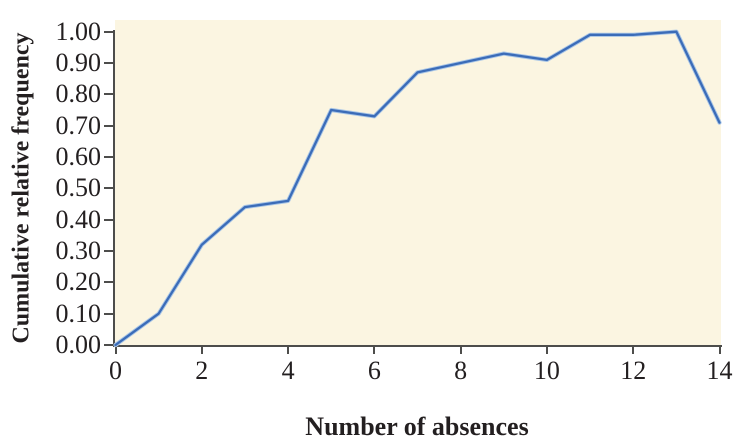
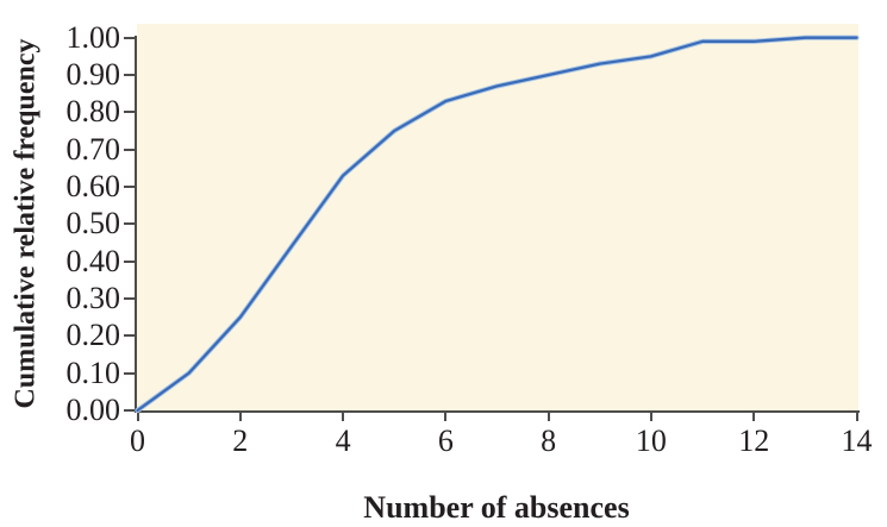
2: 0.32 -> 0.25
4: 0.46 -> 0.63
6: 0.73 -> 0.83
10: 0.91 -> 0.95
14: 0.71 -> 1.00
